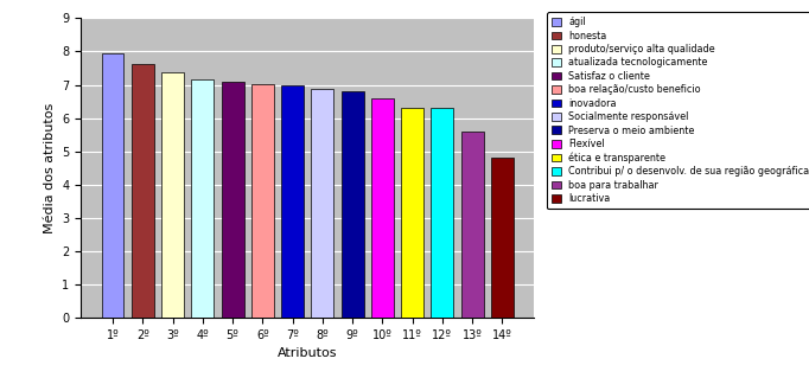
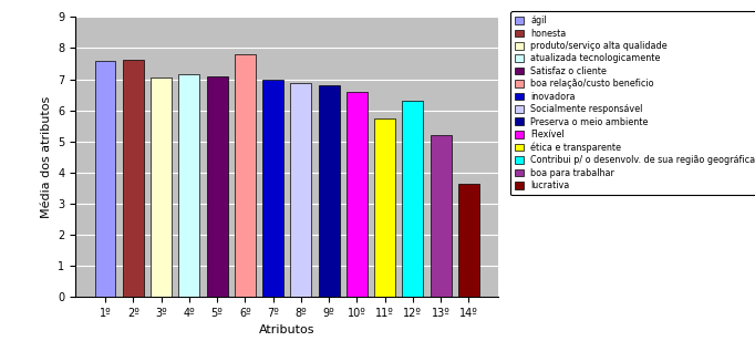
1º: 7.95 -> 7.60
3º: 7.38 -> 7.05
6º: 7.03 -> 7.80
11º: 6.32 -> 5.75
13º: 5.58 -> 5.20
14º: 4.80 -> 3.65
